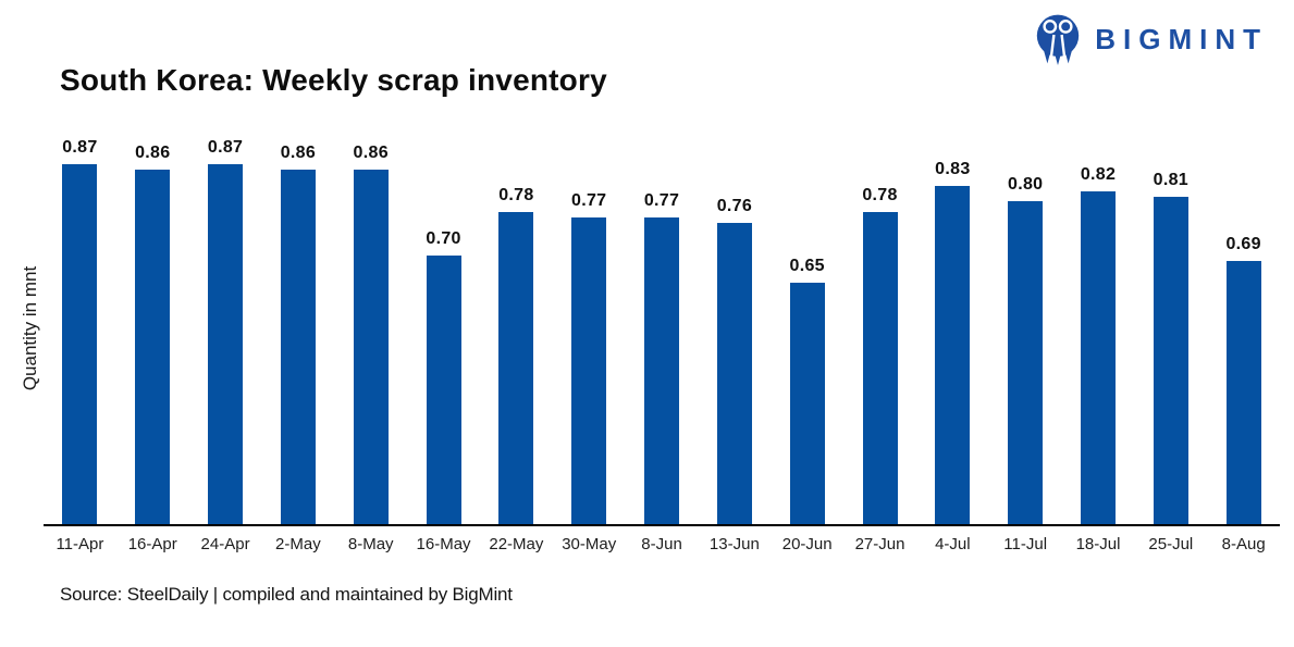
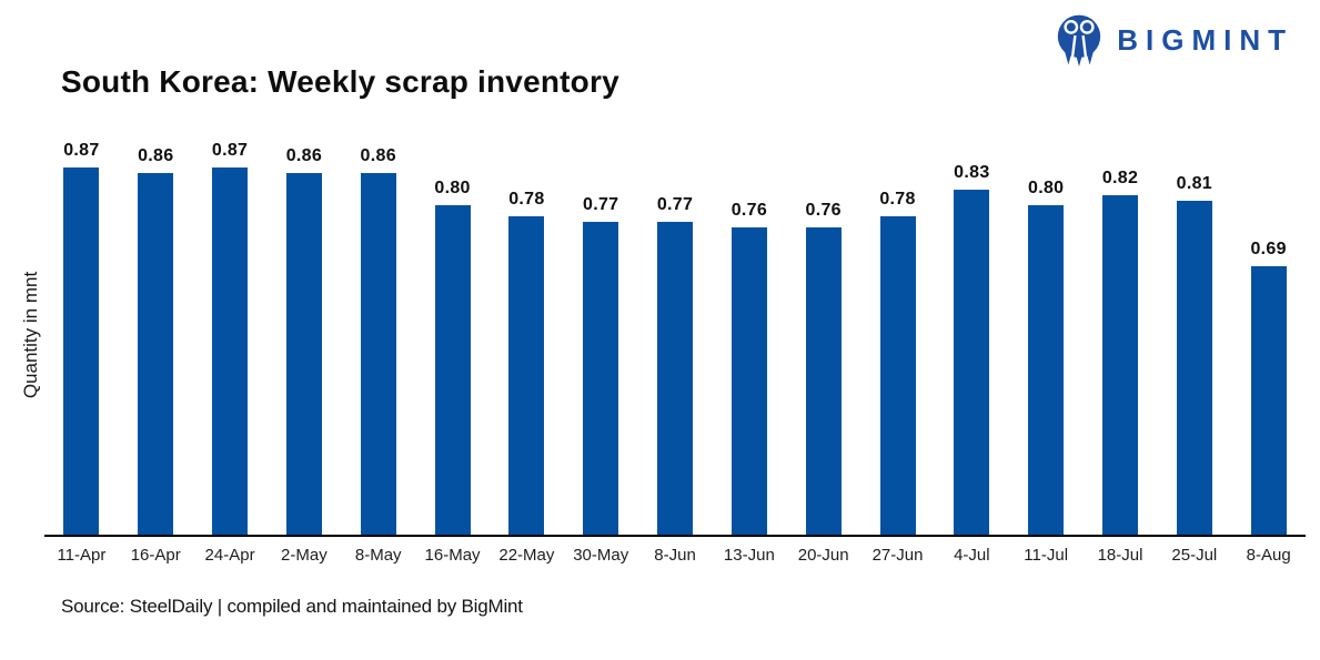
16-May: 0.70 -> 0.80
20-Jun: 0.65 -> 0.76
